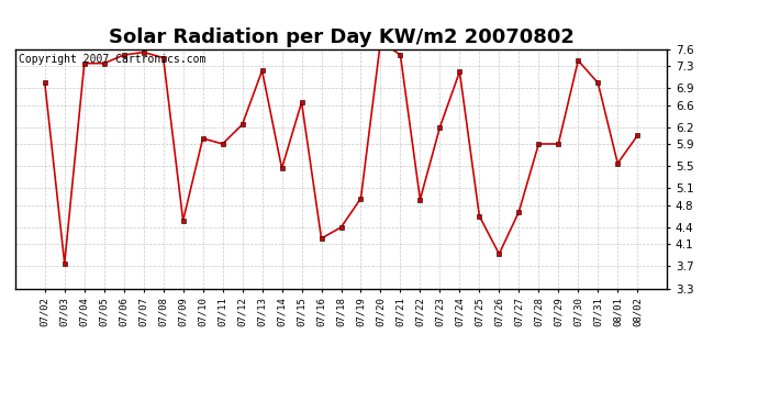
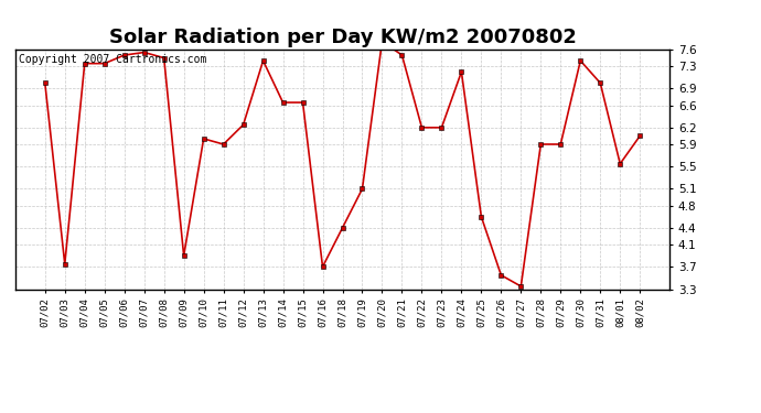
07/09: 4.52 -> 3.90
07/13: 7.22 -> 7.40
07/14: 5.46 -> 6.65
07/16: 4.20 -> 3.70
07/19: 4.92 -> 5.10
07/22: 4.90 -> 6.20
07/26: 3.92 -> 3.55
07/27: 4.68 -> 3.35
